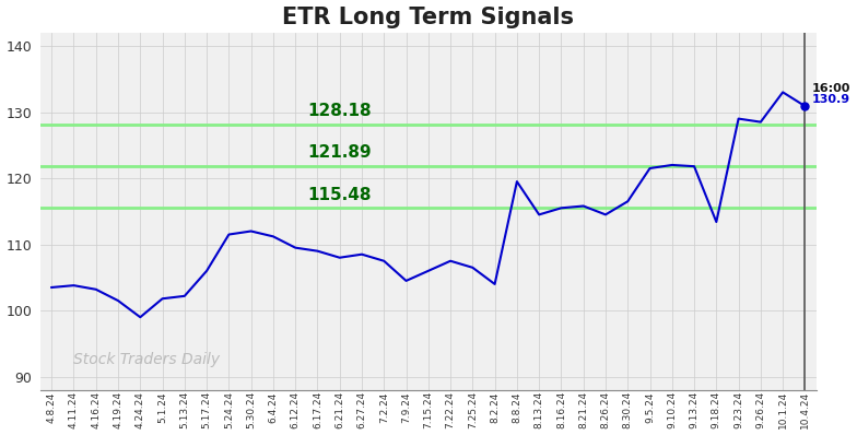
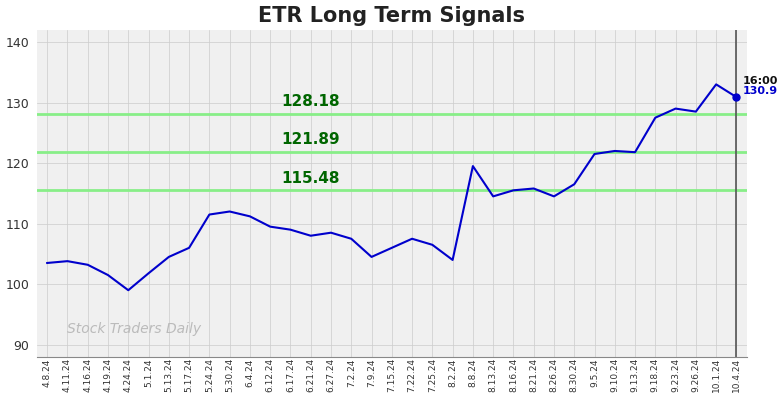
5.13.24: 102.2 -> 104.5
9.18.24: 113.4 -> 127.5
